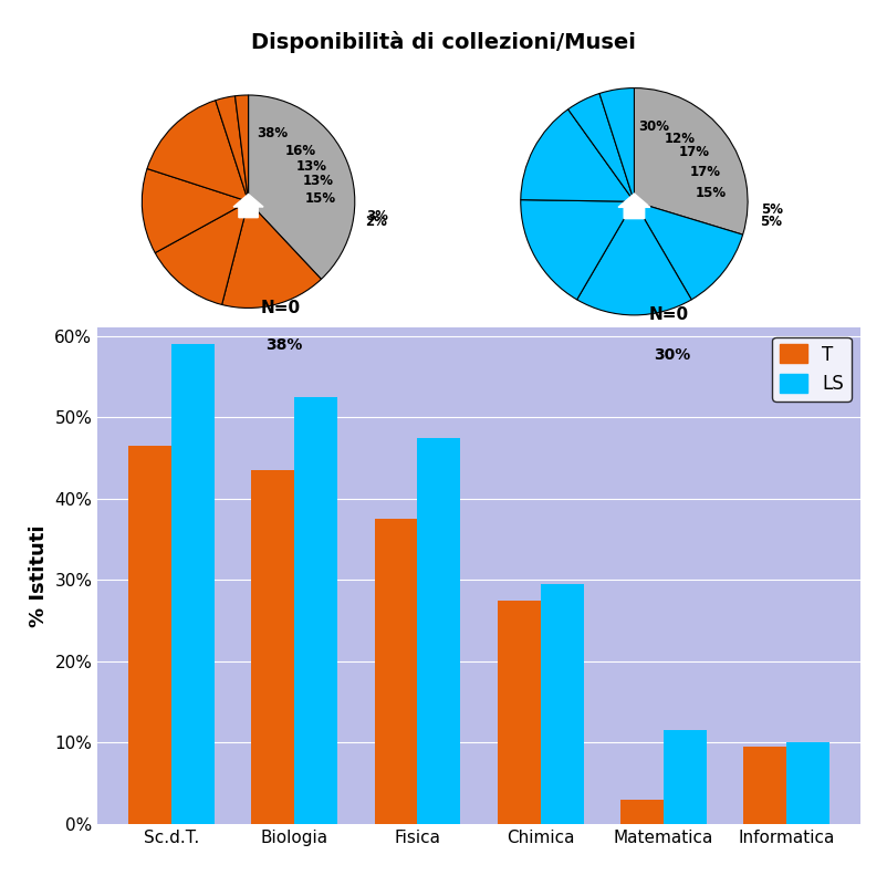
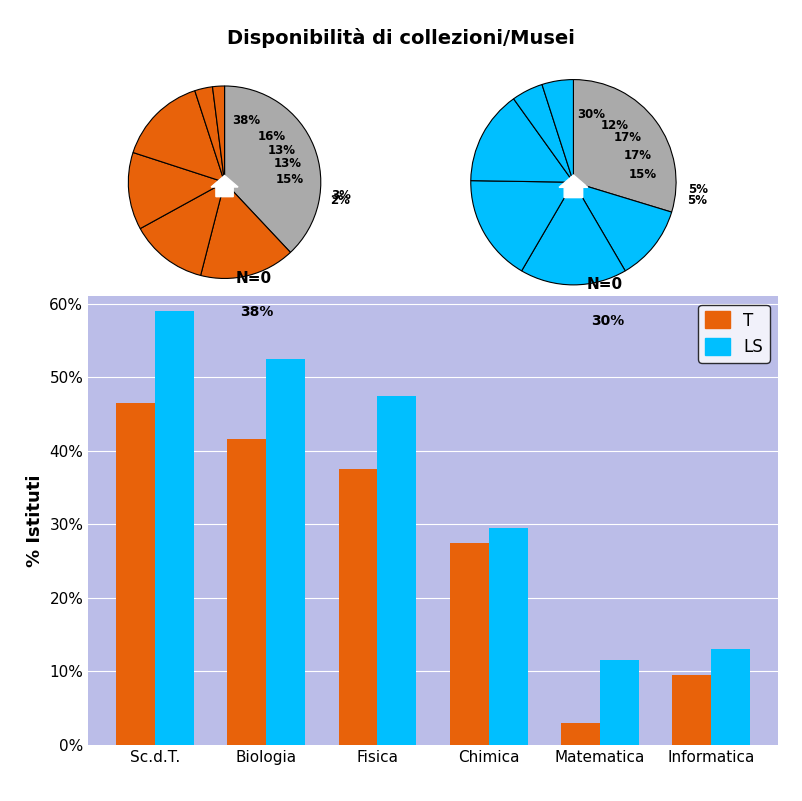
T/Biologia: 43.5% -> 41.6%
LS/Informatica: 10.0% -> 13.0%
